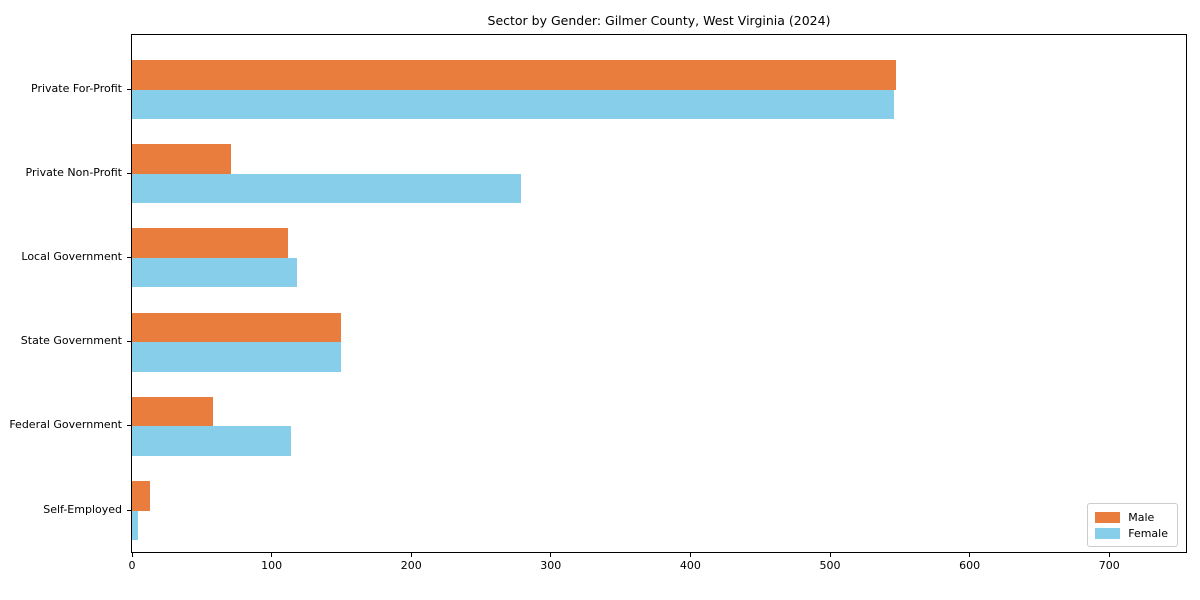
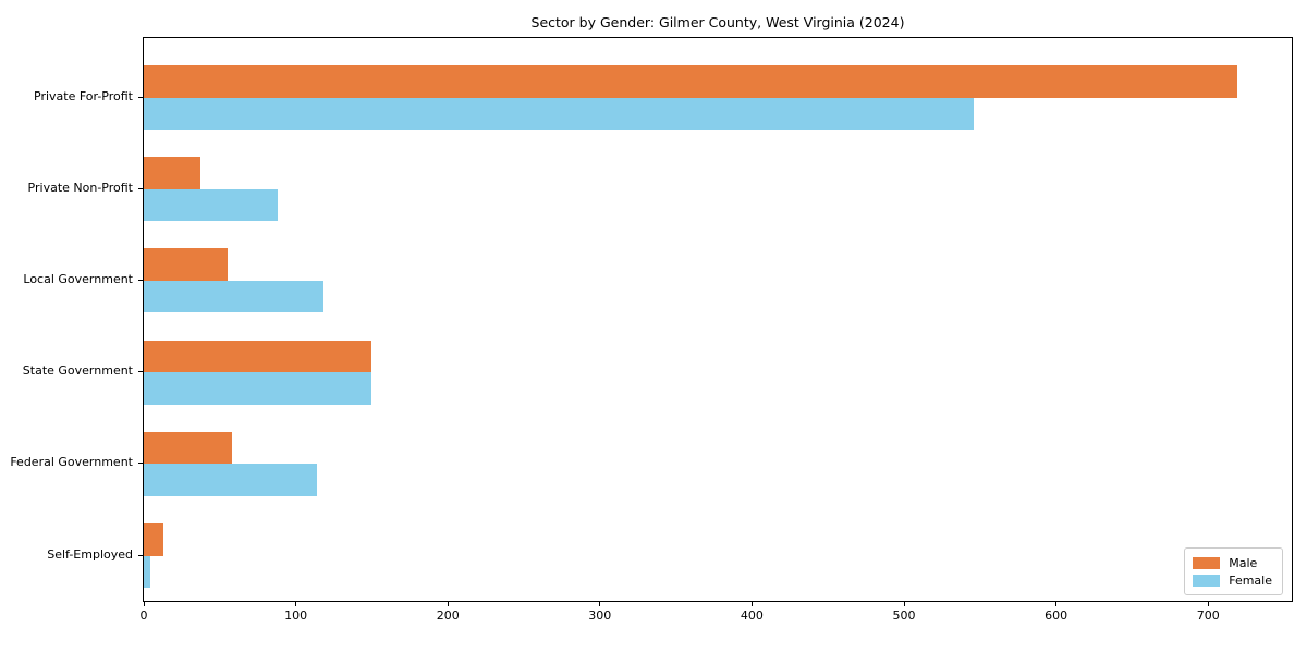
Male/Private For-Profit: 547 -> 719
Male/Private Non-Profit: 71 -> 37
Female/Private Non-Profit: 279 -> 88
Male/Local Government: 112 -> 55
